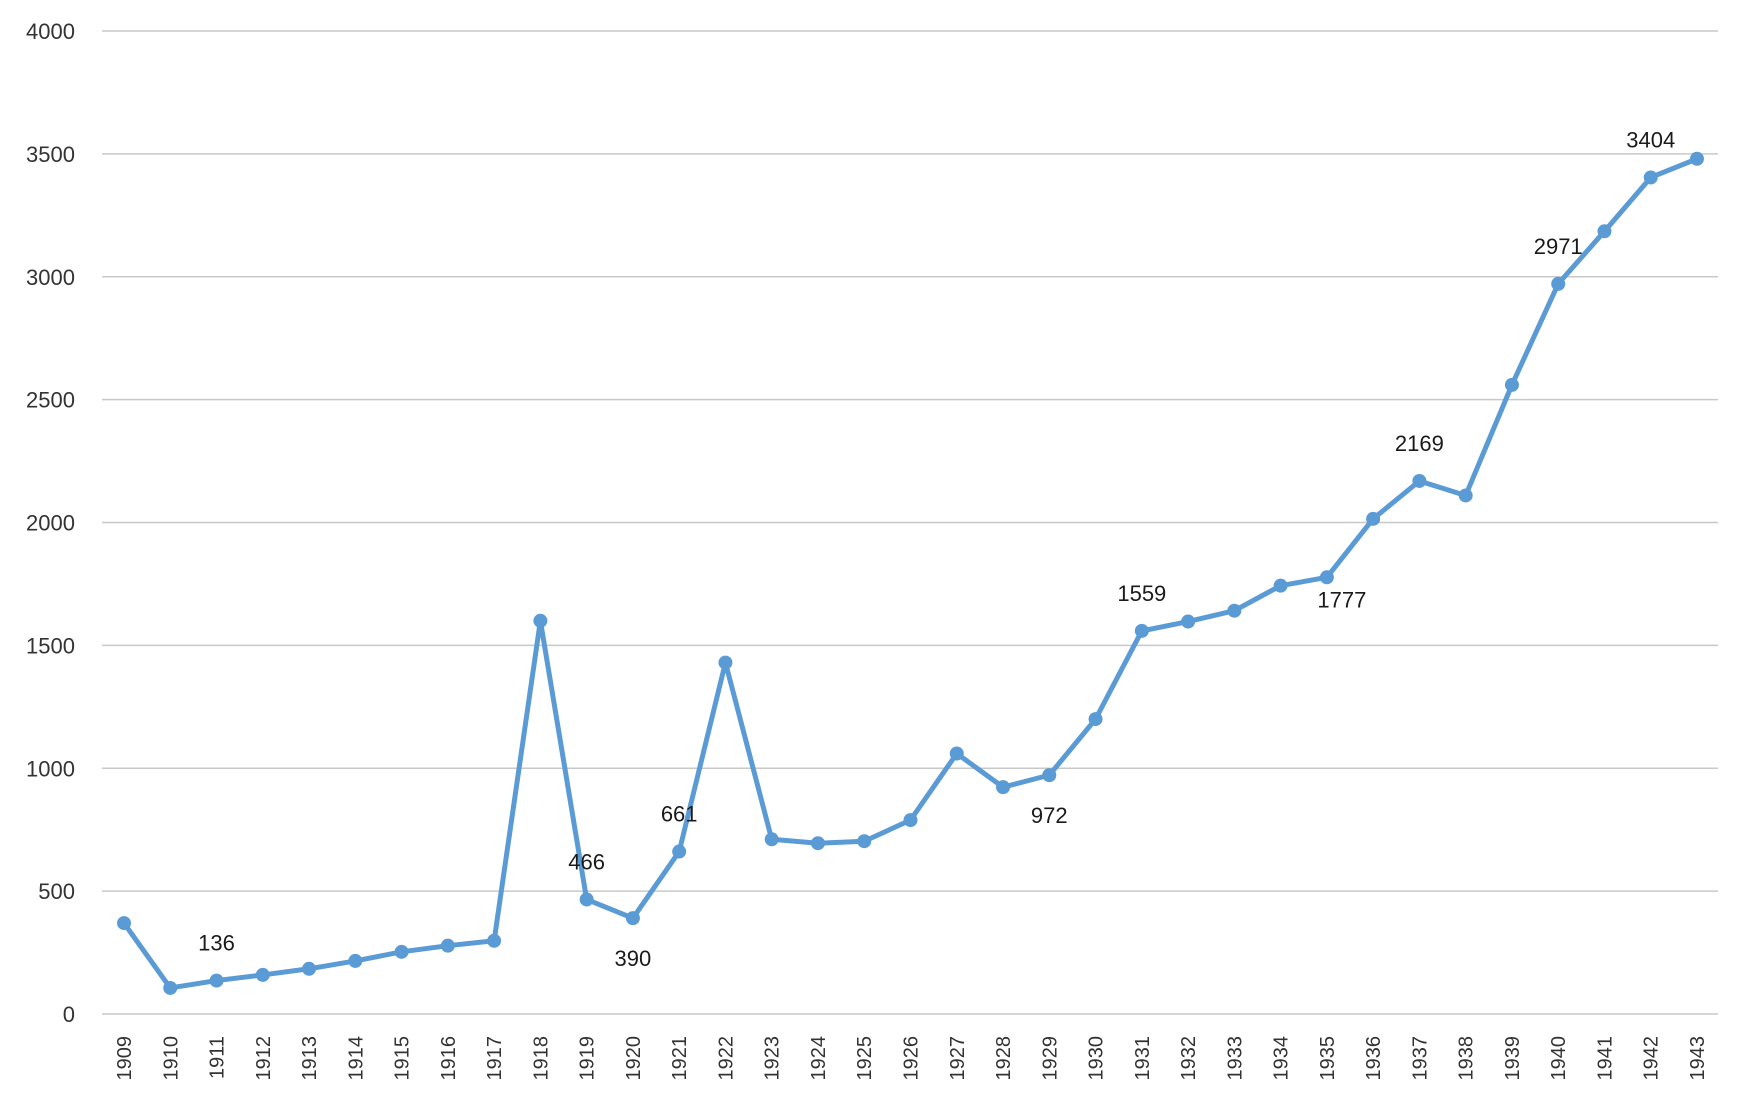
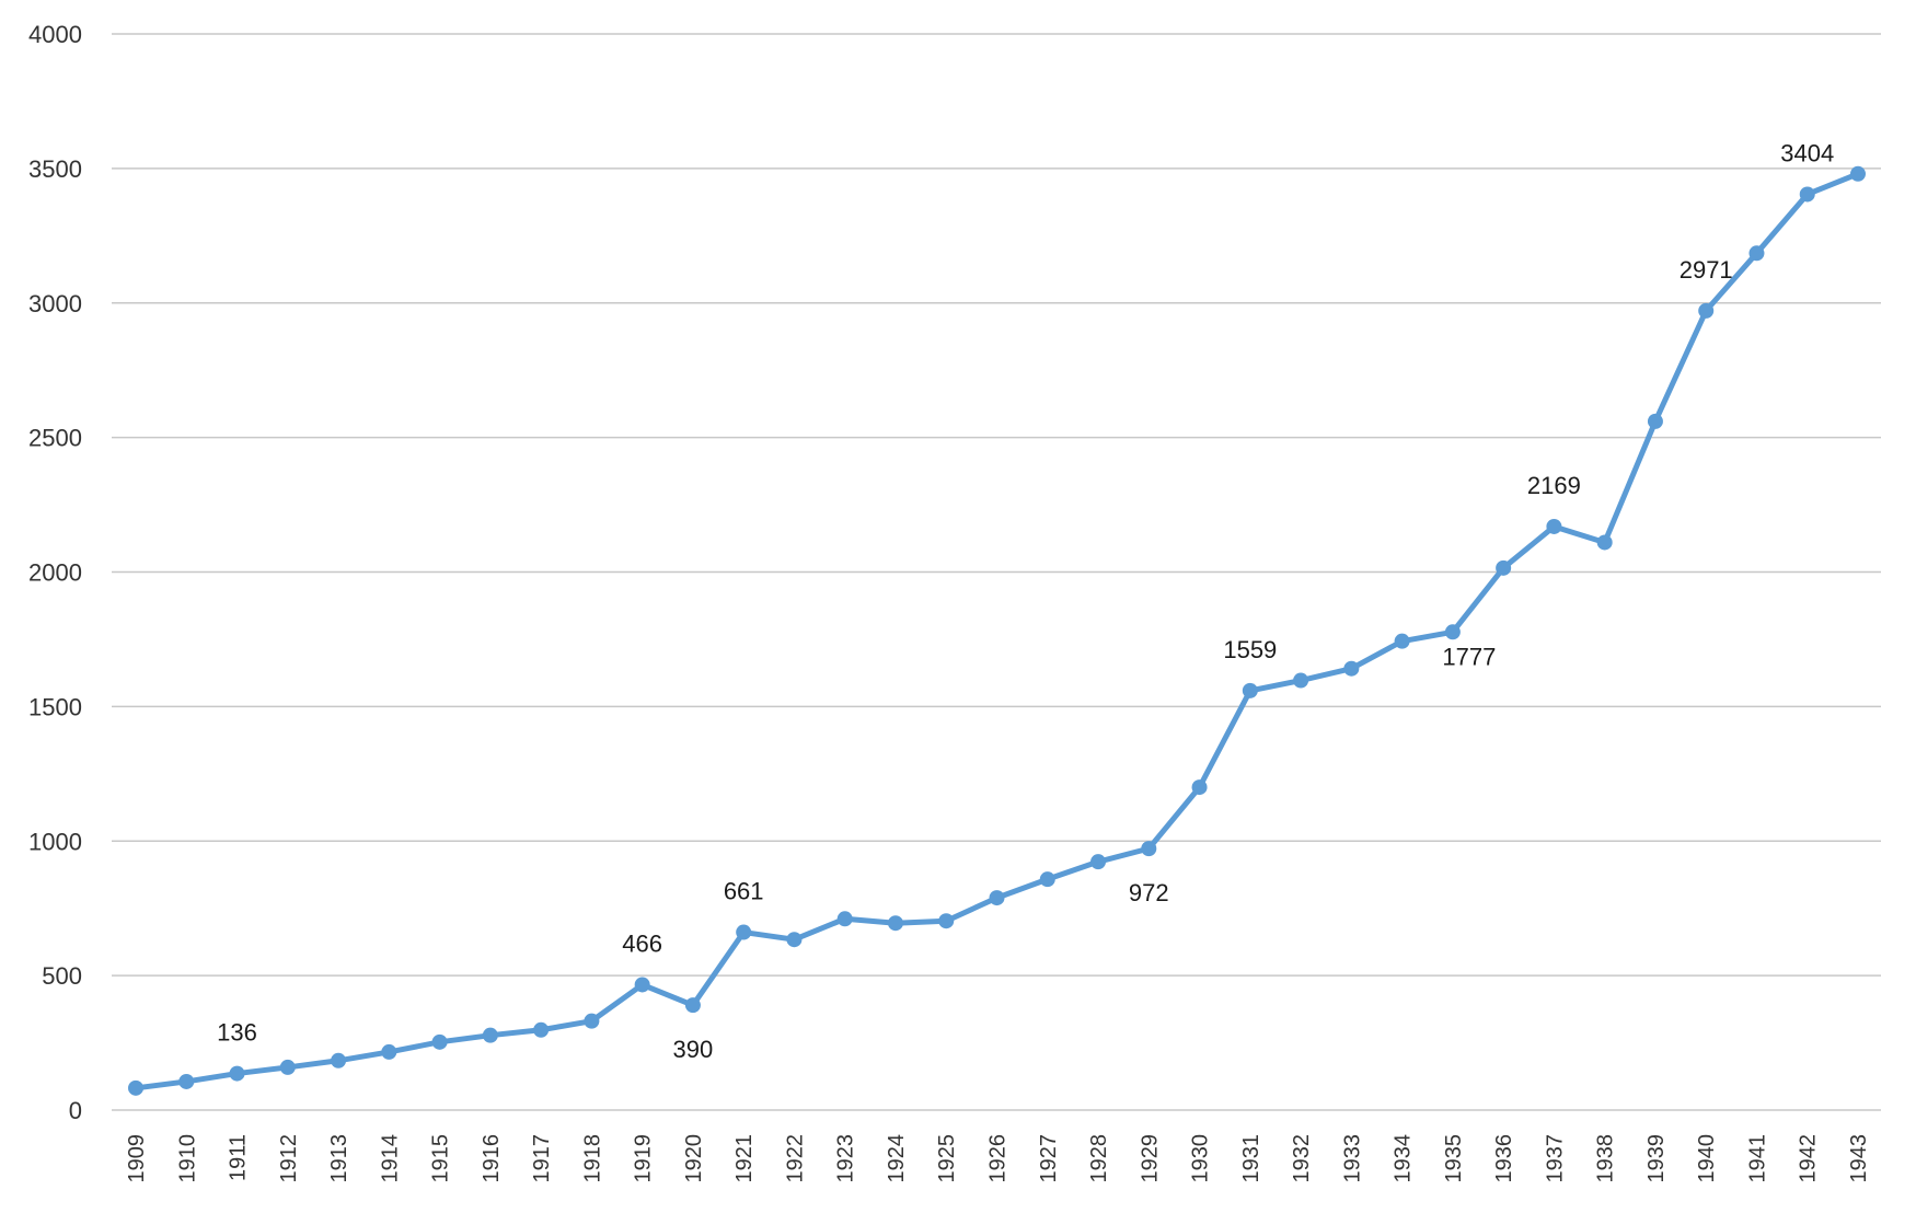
1909: 370 -> 80
1918: 1600 -> 330
1922: 1430 -> 630
1927: 1060 -> 860
